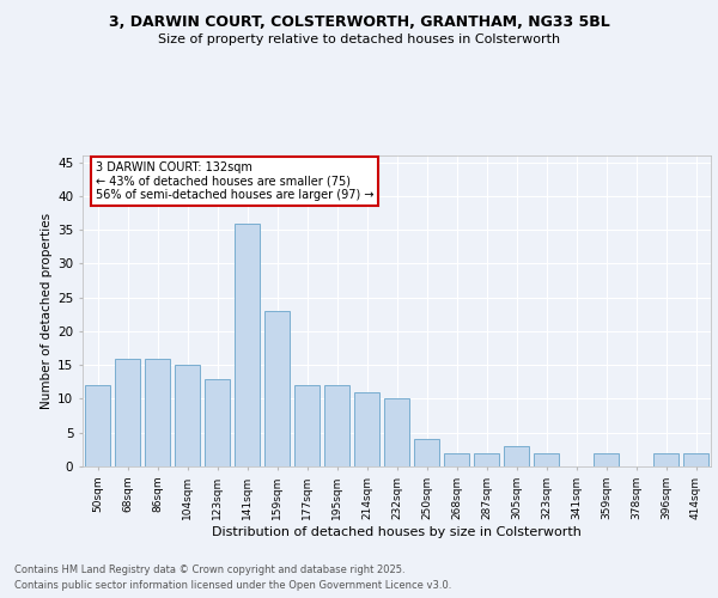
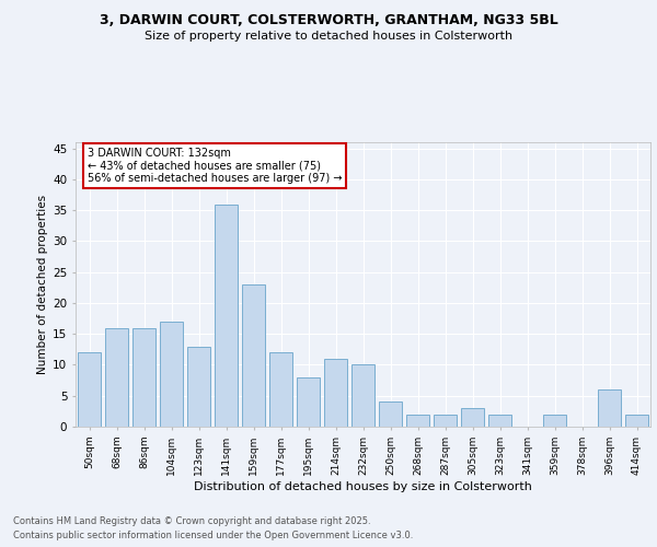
104sqm: 15 -> 17
195sqm: 12 -> 8
396sqm: 2 -> 6
